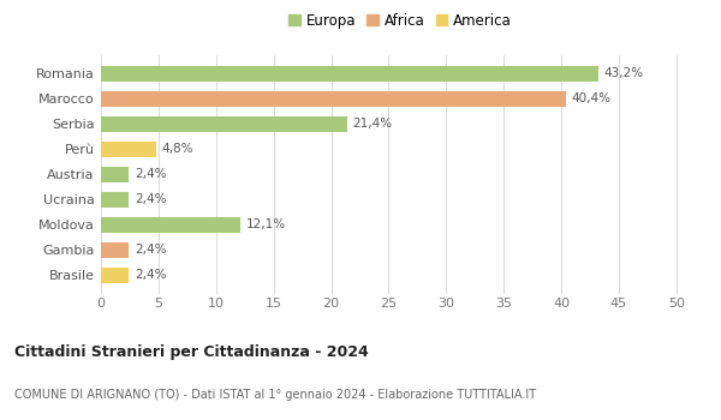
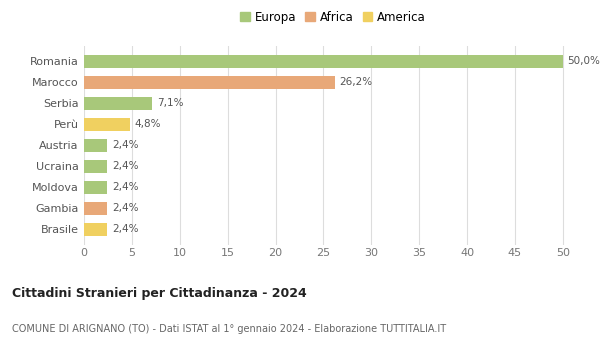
Romania: 43,2% -> 50,0%
Marocco: 40,4% -> 26,2%
Serbia: 21,4% -> 7,1%
Moldova: 12,1% -> 2,4%
